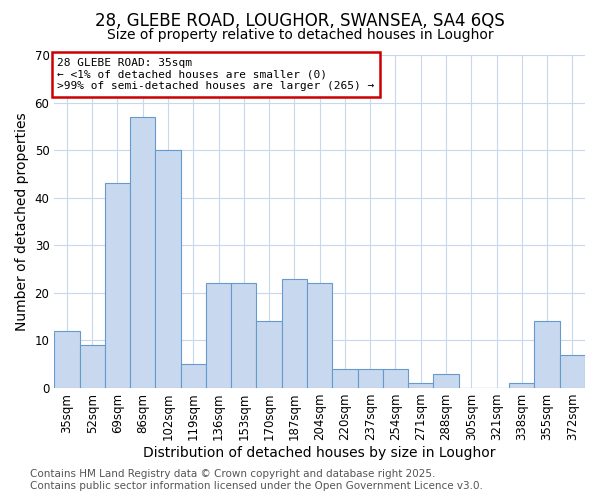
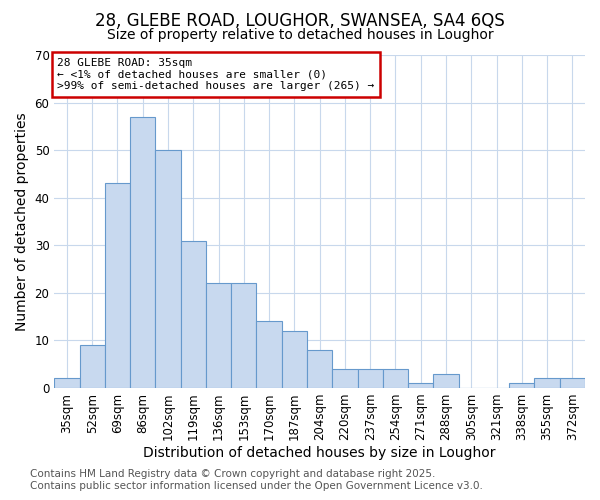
35sqm: 12 -> 2
119sqm: 5 -> 31
187sqm: 23 -> 12
204sqm: 22 -> 8
355sqm: 14 -> 2
372sqm: 7 -> 2
